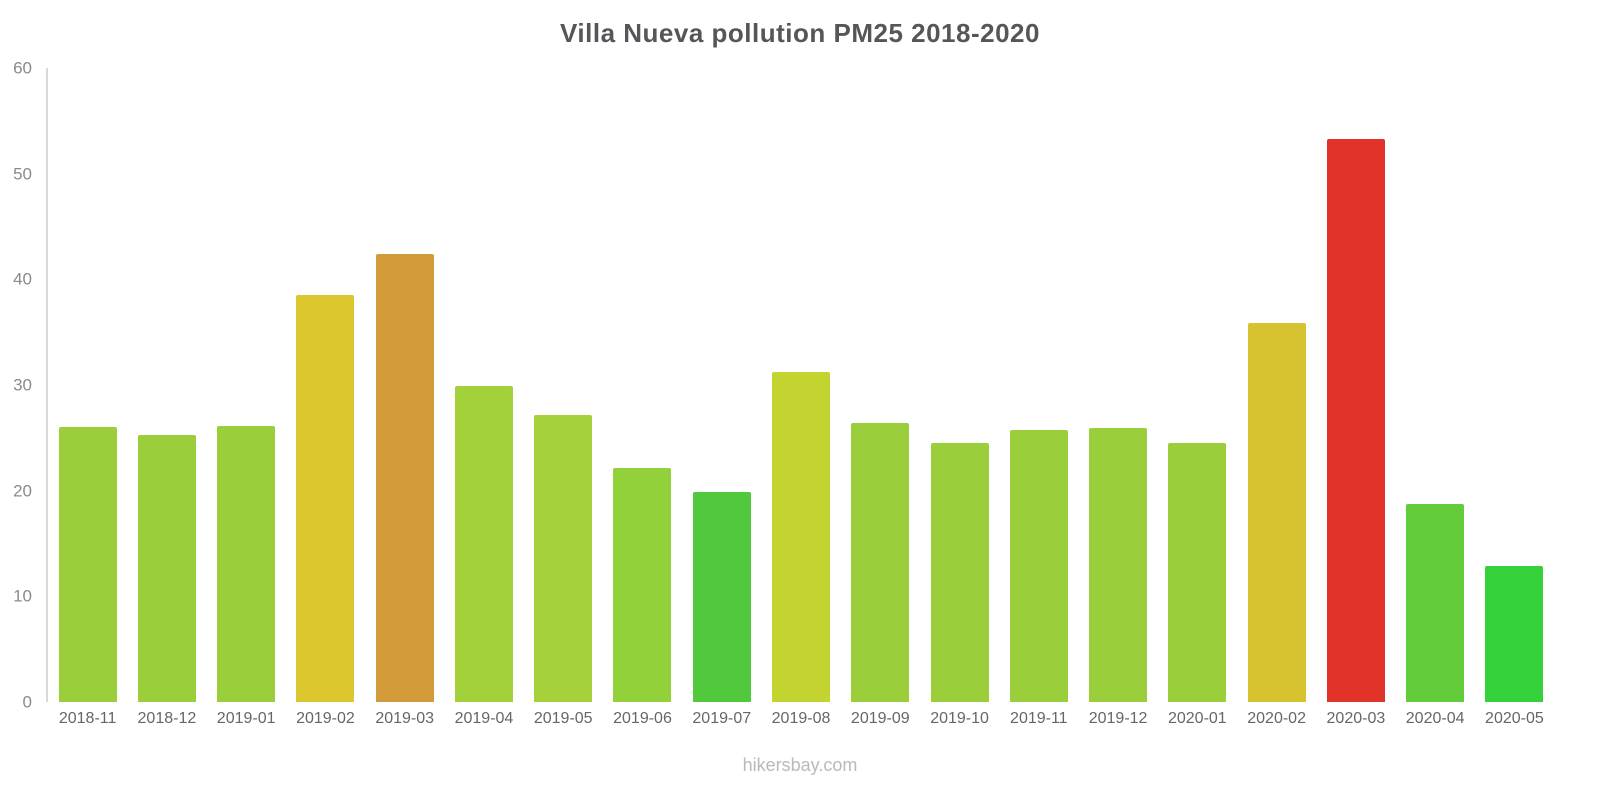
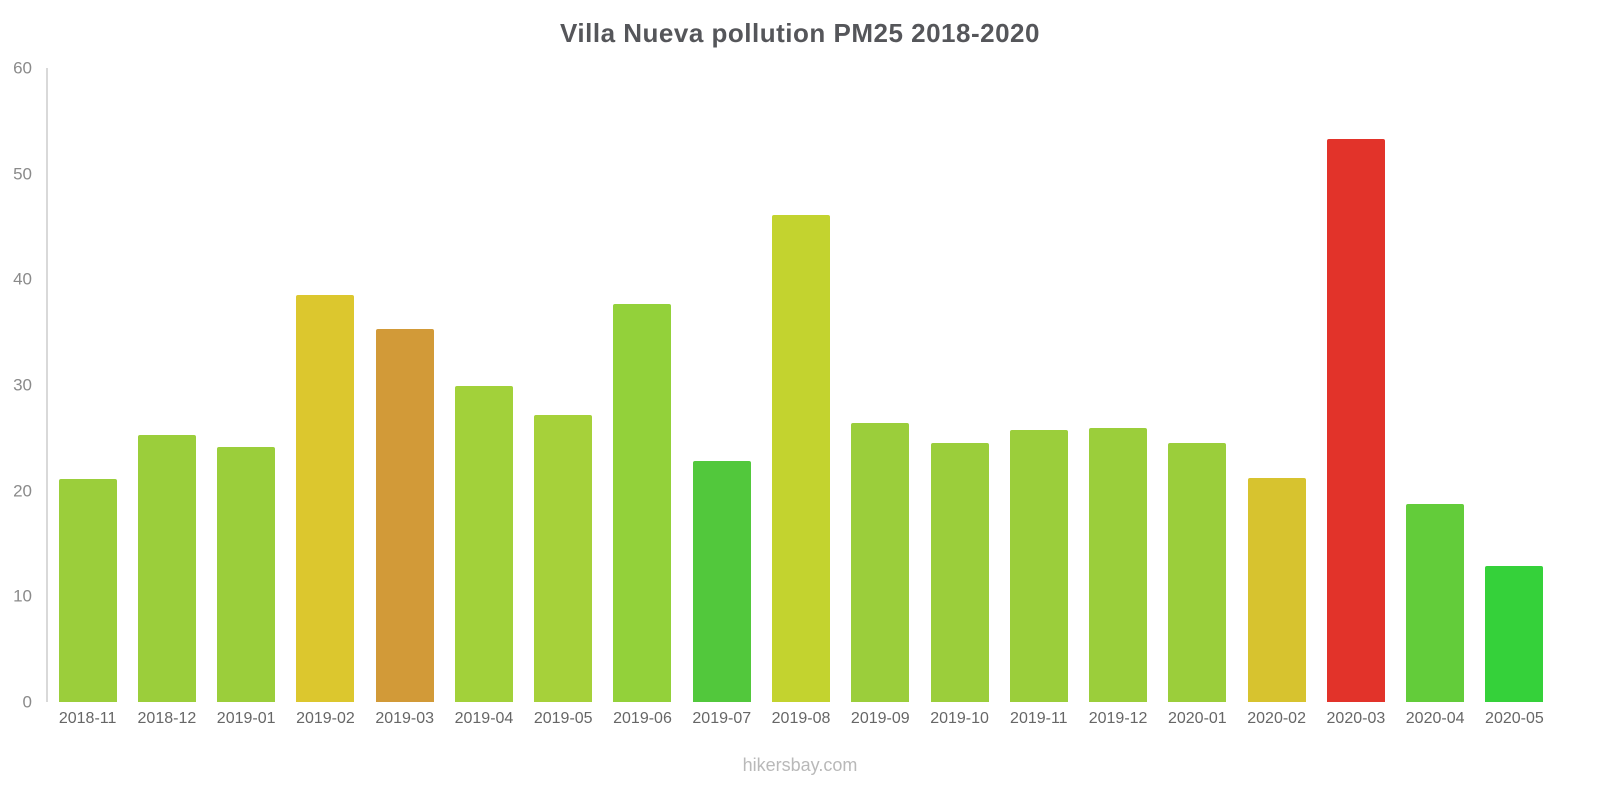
2018-11: 26.0 -> 21.1
2019-01: 26.1 -> 24.1
2019-03: 42.4 -> 35.3
2019-06: 22.1 -> 37.7
2019-07: 19.9 -> 22.8
2019-08: 31.2 -> 46.1
2020-02: 35.9 -> 21.2
